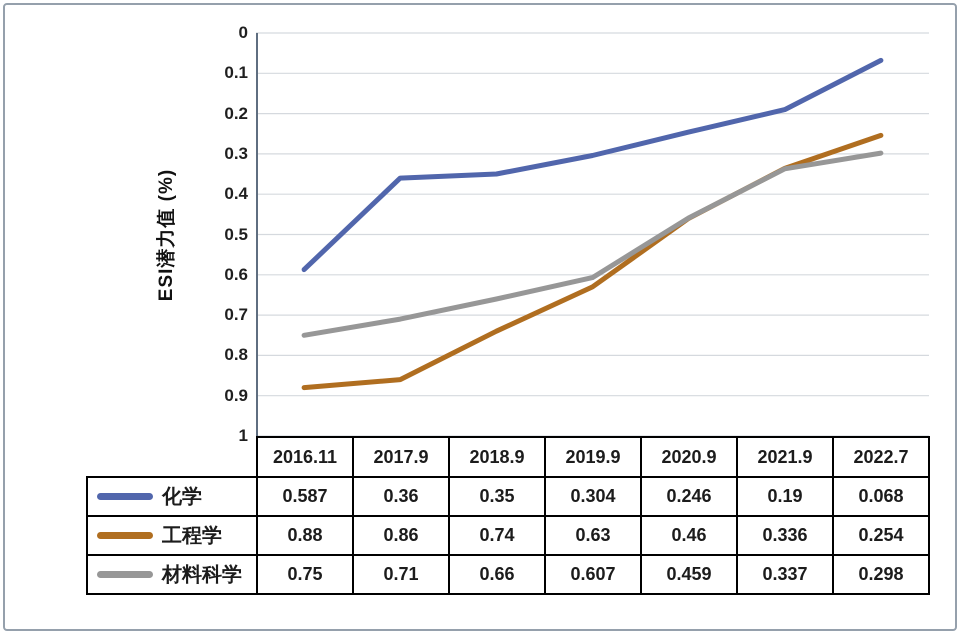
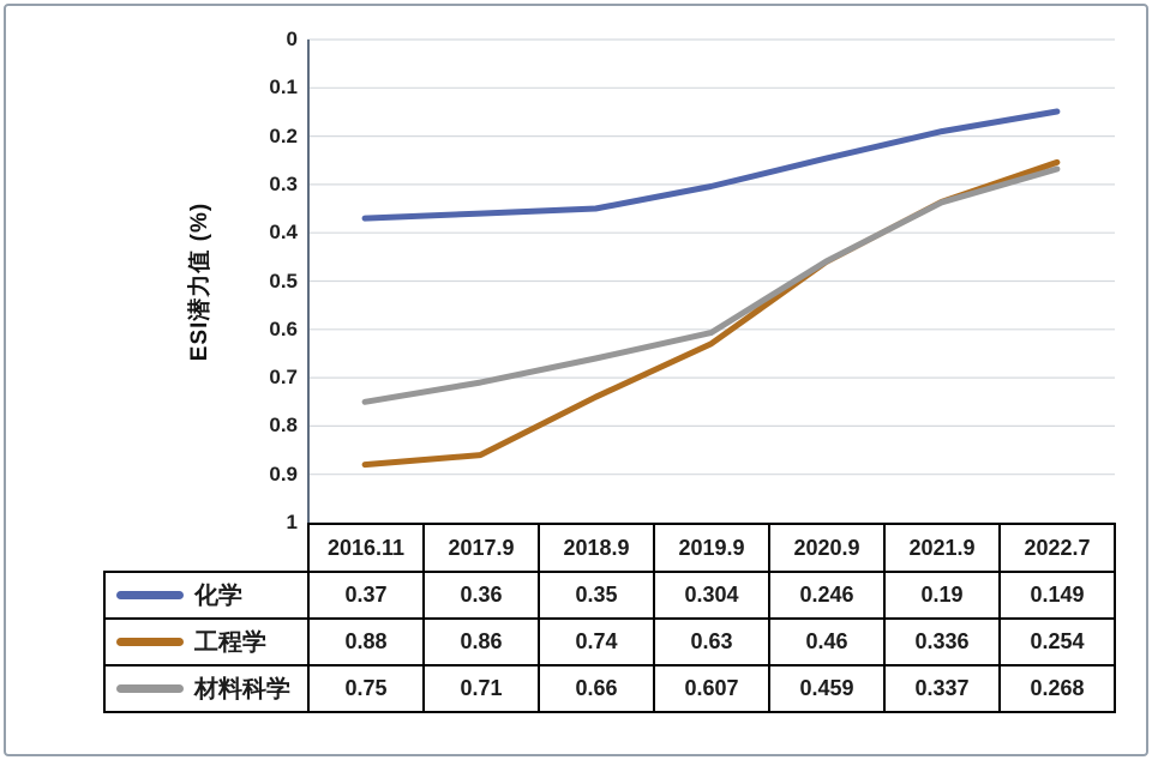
化学/2016.11: 0.587 -> 0.37
化学/2022.7: 0.068 -> 0.149
材料科学/2022.7: 0.298 -> 0.268
